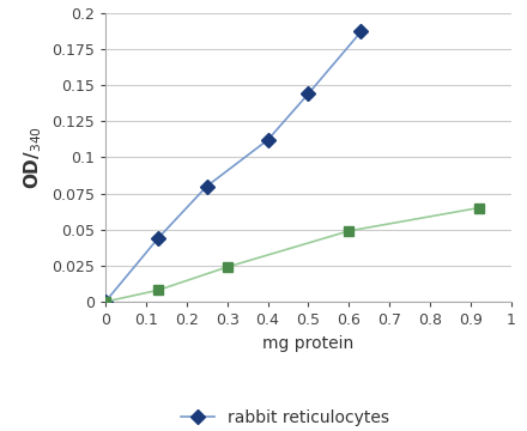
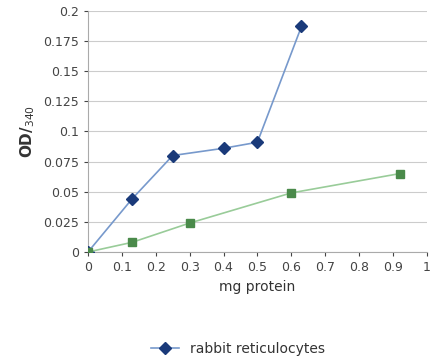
rabbit reticulocytes/0.4: 0.112 -> 0.086
rabbit reticulocytes/0.5: 0.144 -> 0.091
